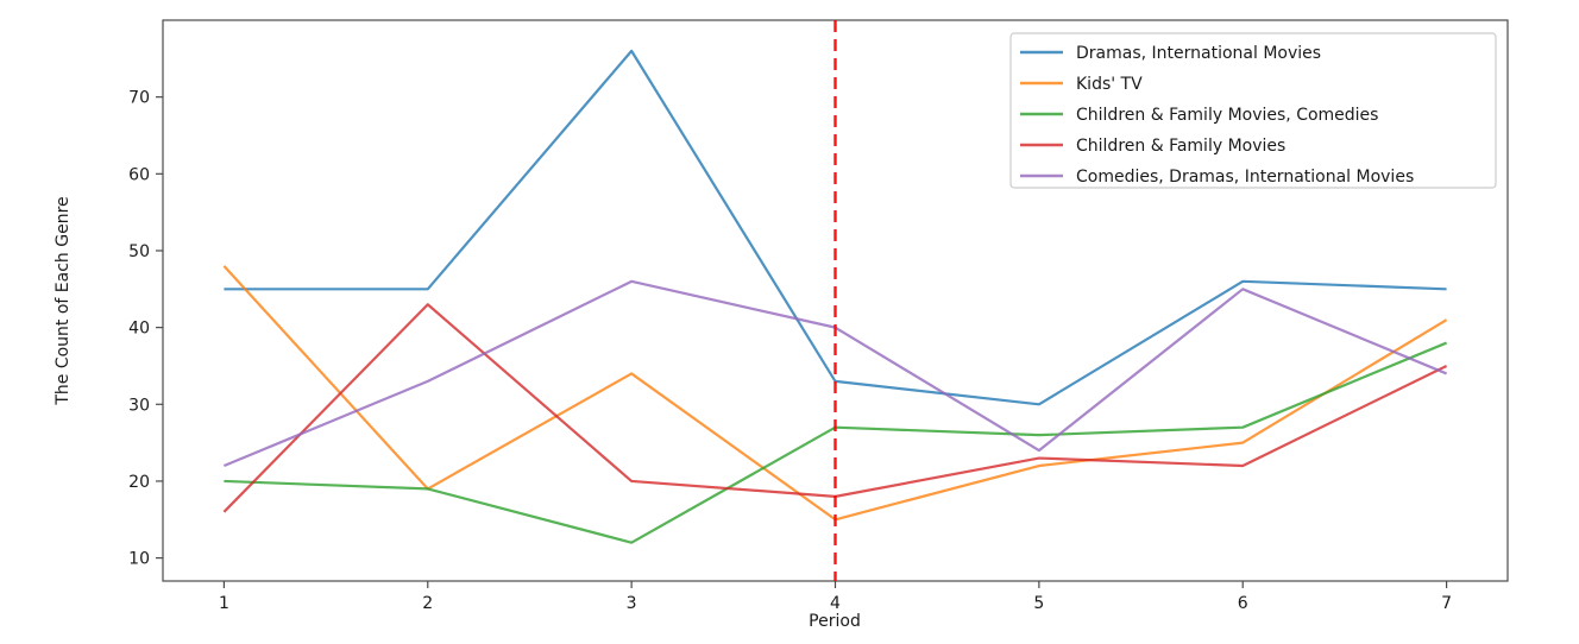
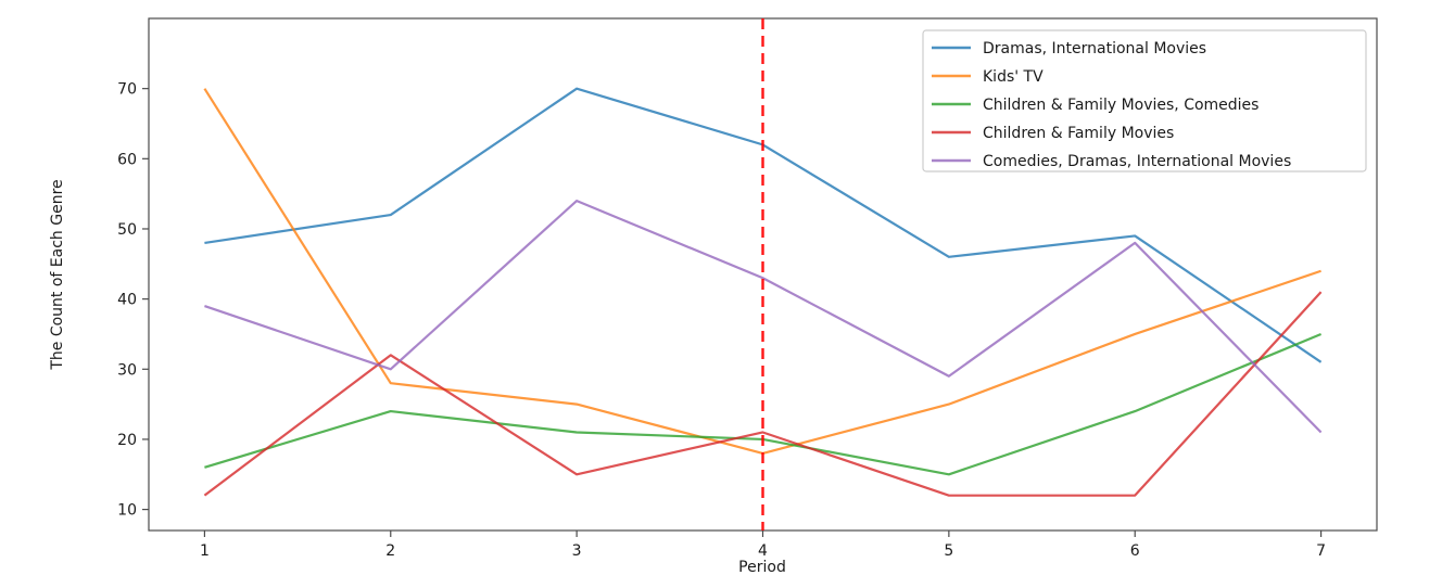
Dramas, International Movies/1: 45 -> 48
Kids' TV/1: 48 -> 70
Children & Family Movies, Comedies/1: 20 -> 16
Children & Family Movies/1: 16 -> 12
Comedies, Dramas, International Movies/1: 22 -> 39
Dramas, International Movies/2: 45 -> 52
Kids' TV/2: 19 -> 28
Children & Family Movies, Comedies/2: 19 -> 24
Children & Family Movies/2: 43 -> 32
Comedies, Dramas, International Movies/2: 33 -> 30
Dramas, International Movies/3: 76 -> 70
Kids' TV/3: 34 -> 25
Children & Family Movies, Comedies/3: 12 -> 21
Children & Family Movies/3: 20 -> 15
Comedies, Dramas, International Movies/3: 46 -> 54
Dramas, International Movies/4: 33 -> 62
Kids' TV/4: 15 -> 18
Children & Family Movies, Comedies/4: 27 -> 20
Children & Family Movies/4: 18 -> 21
Comedies, Dramas, International Movies/4: 40 -> 43
Dramas, International Movies/5: 30 -> 46
Kids' TV/5: 22 -> 25
Children & Family Movies, Comedies/5: 26 -> 15
Children & Family Movies/5: 23 -> 12
Comedies, Dramas, International Movies/5: 24 -> 29
Dramas, International Movies/6: 46 -> 49
Kids' TV/6: 25 -> 35
Children & Family Movies, Comedies/6: 27 -> 24
Children & Family Movies/6: 22 -> 12
Comedies, Dramas, International Movies/6: 45 -> 48
Dramas, International Movies/7: 45 -> 31
Kids' TV/7: 41 -> 44
Children & Family Movies, Comedies/7: 38 -> 35
Children & Family Movies/7: 35 -> 41
Comedies, Dramas, International Movies/7: 34 -> 21
